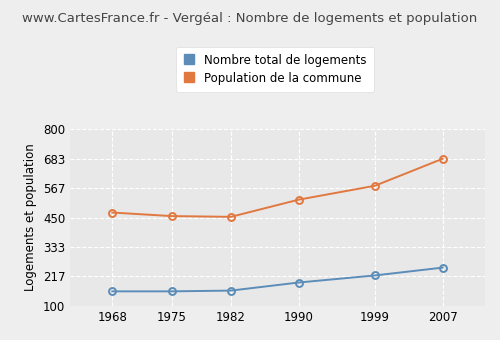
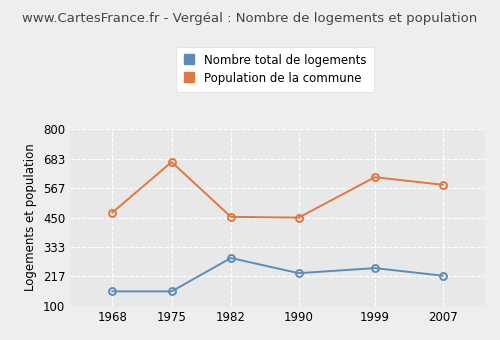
Population de la commune/1975: 456 -> 670
Nombre total de logements/1982: 161 -> 290
Nombre total de logements/1990: 193 -> 230
Population de la commune/1990: 521 -> 450
Nombre total de logements/1999: 221 -> 250
Population de la commune/1999: 576 -> 610
Nombre total de logements/2007: 252 -> 220
Population de la commune/2007: 683 -> 580
